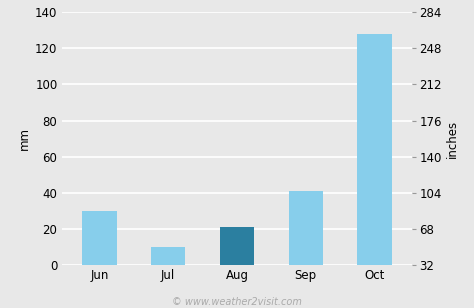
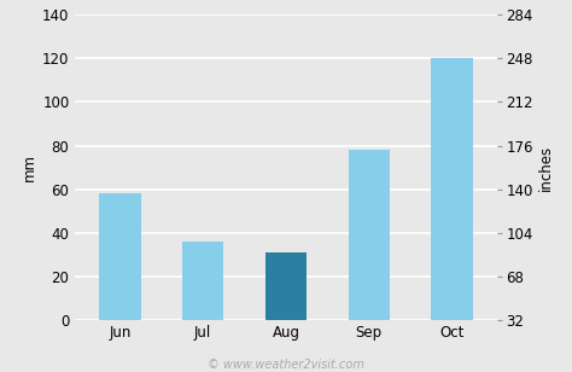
Jun: 30 -> 58
Jul: 10 -> 36
Aug: 21 -> 31
Sep: 41 -> 78
Oct: 128 -> 120
